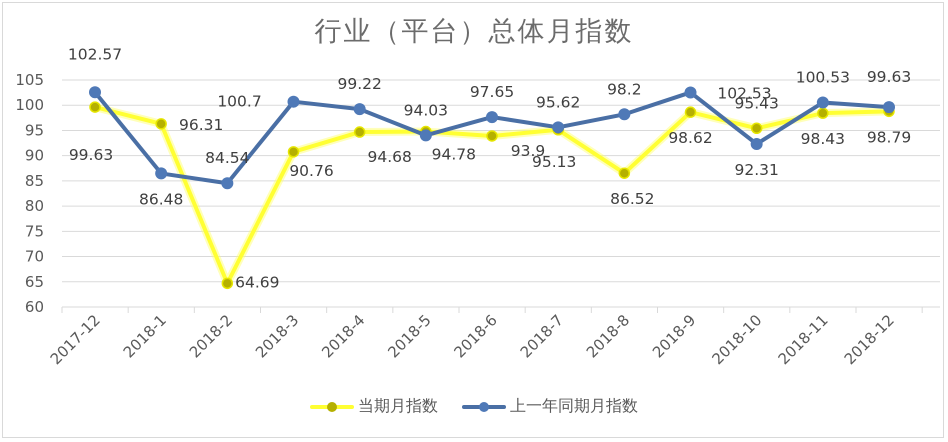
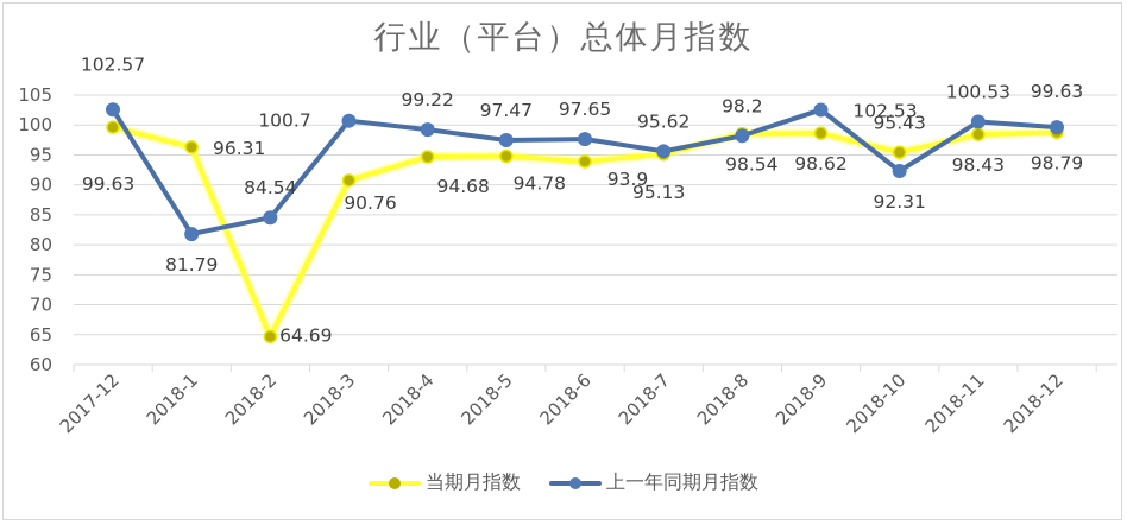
上一年同期月指数/2018-1: 86.48 -> 81.79
上一年同期月指数/2018-5: 94.03 -> 97.47
当期月指数/2018-8: 86.52 -> 98.54
